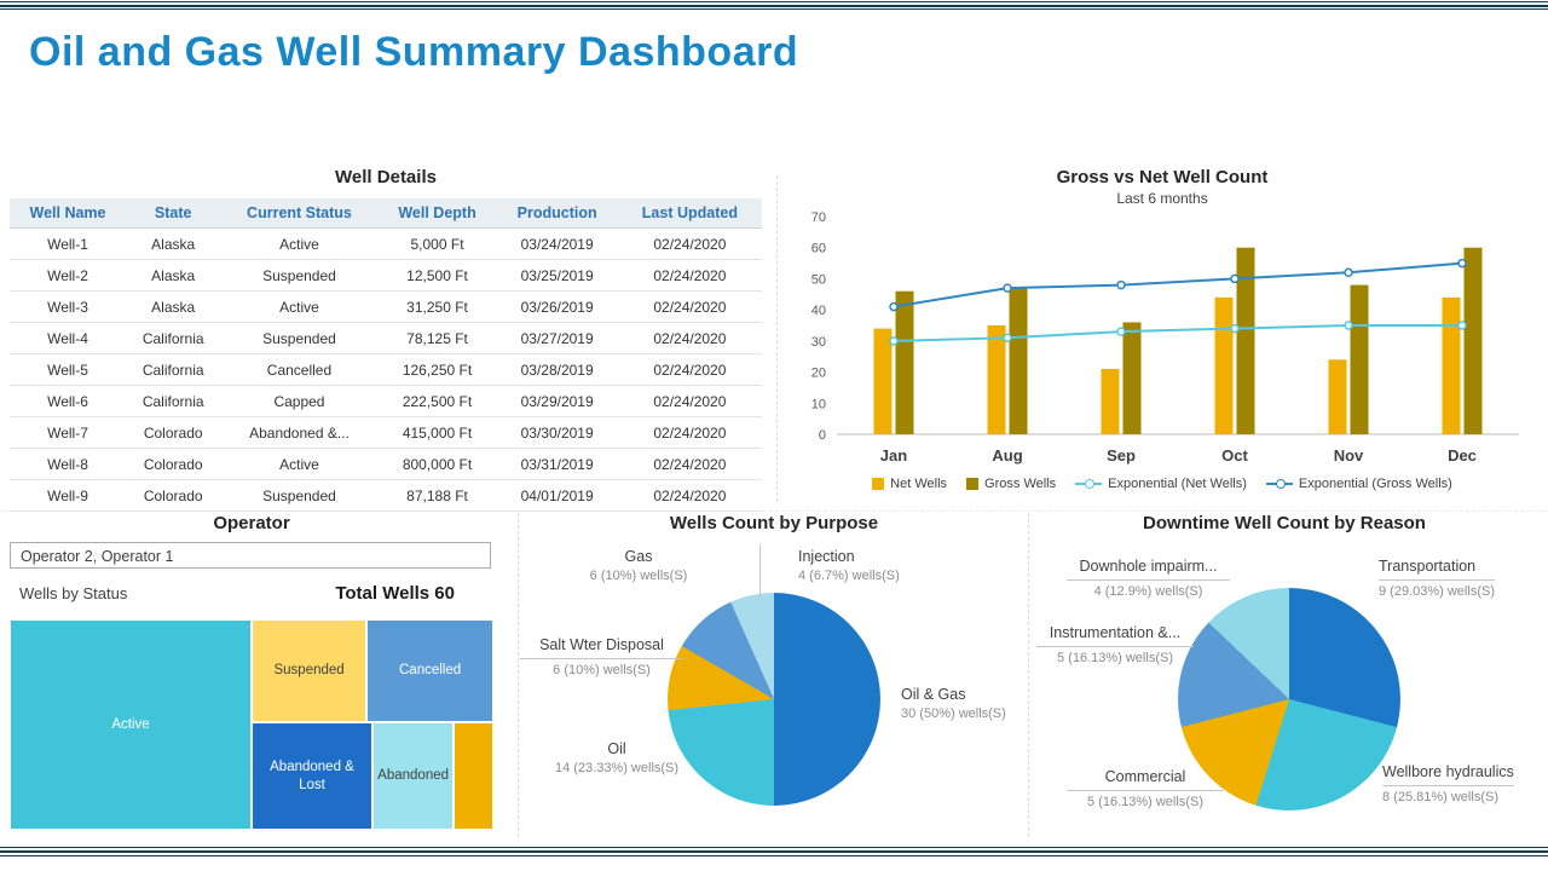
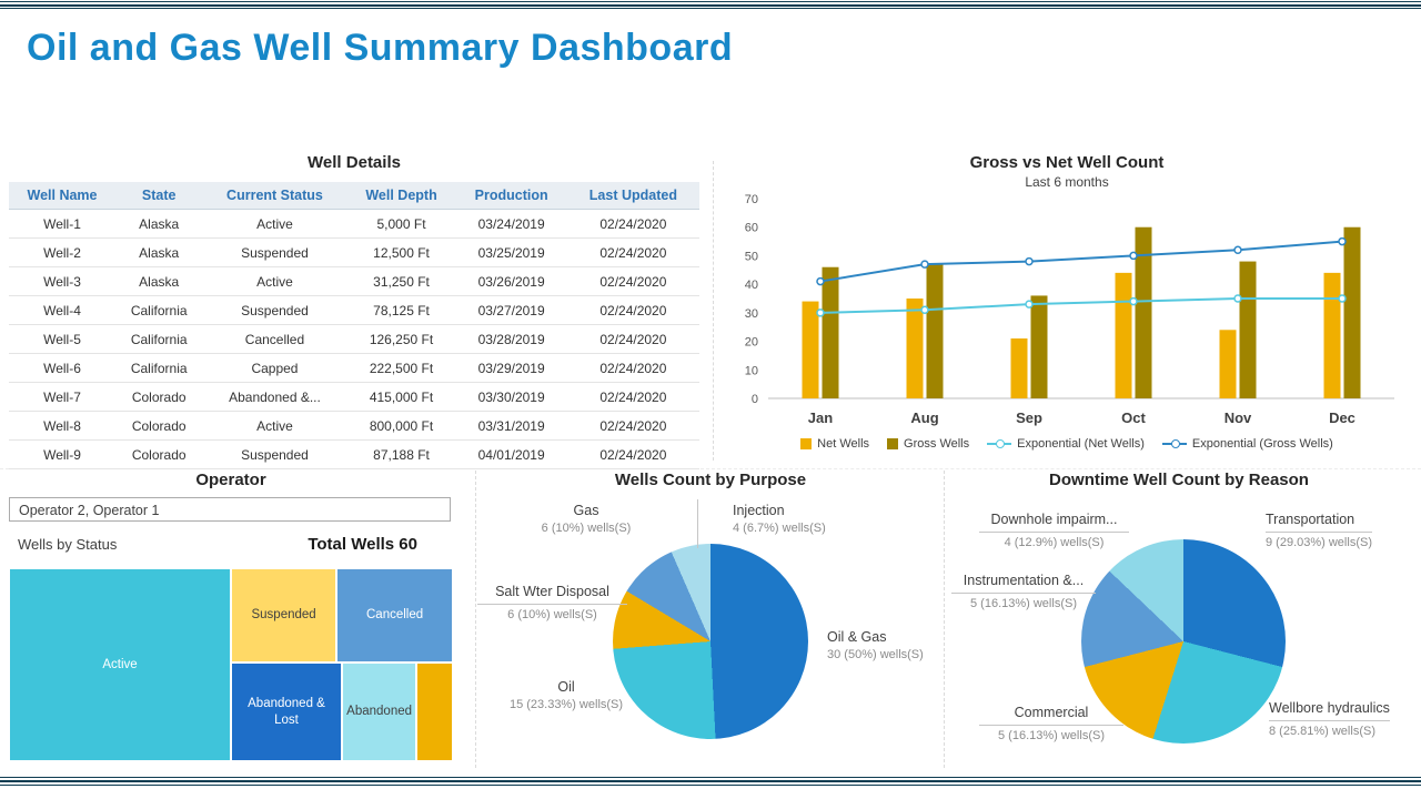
Wells Count by Purpose/Oil: 14 -> 15
